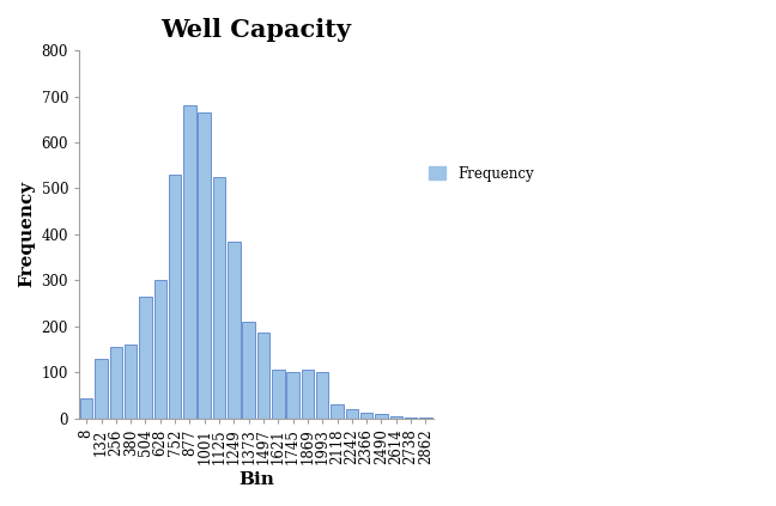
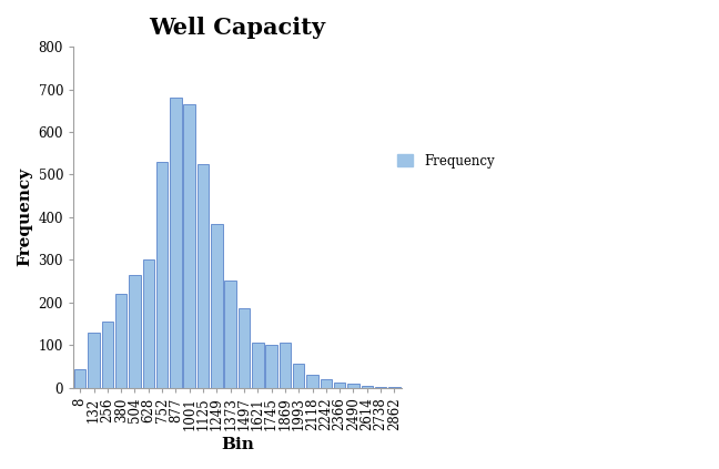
380: 160 -> 220
1373: 210 -> 250
1993: 100 -> 55
